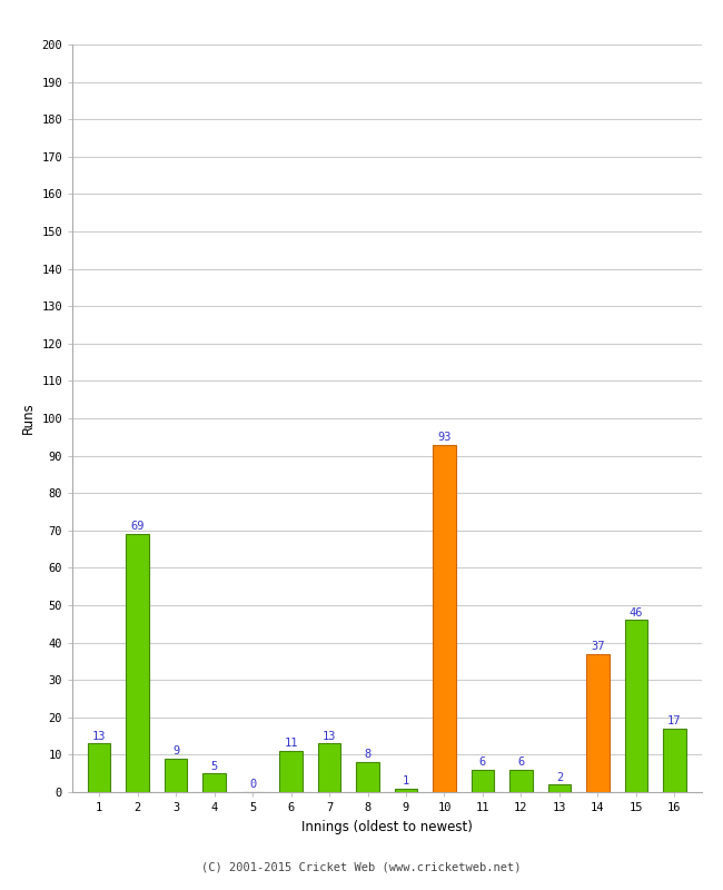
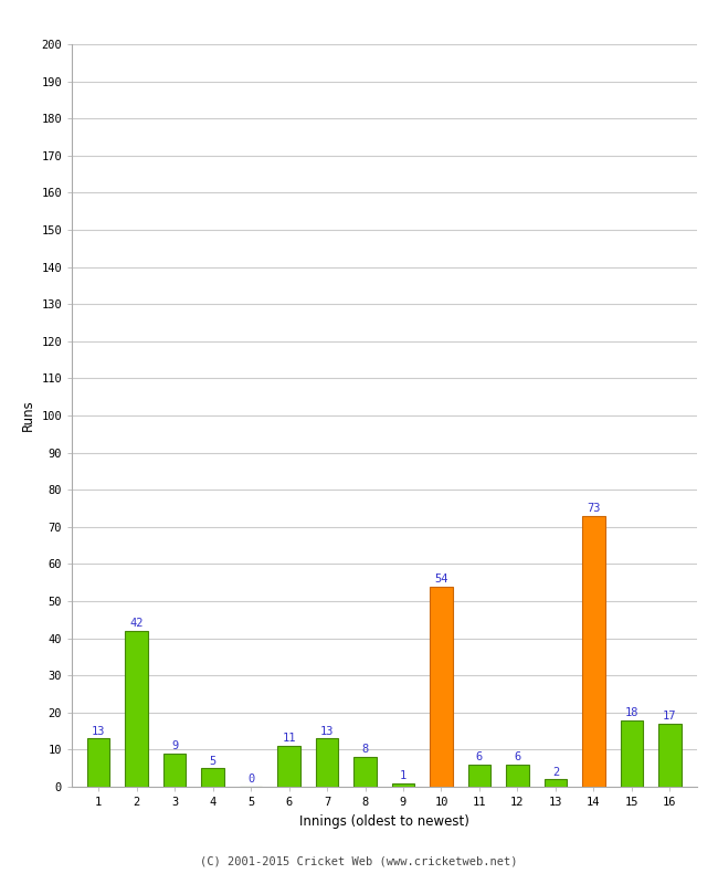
2: 69 -> 42
10: 93 -> 54
14: 37 -> 73
15: 46 -> 18
